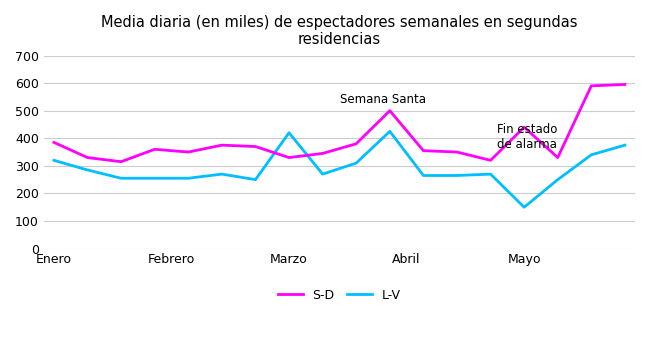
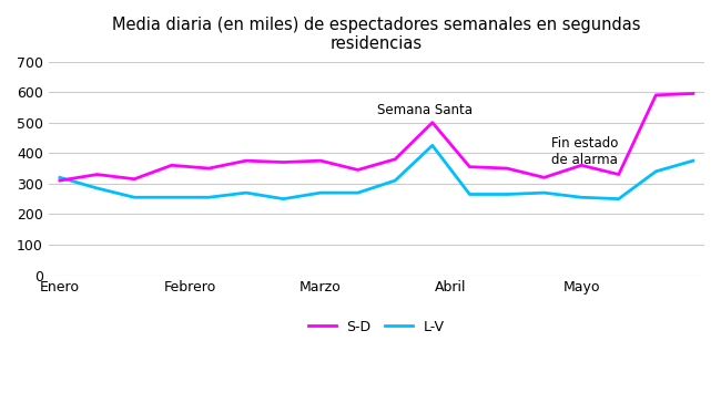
S-D/Enero: 385 -> 310
S-D/Marzo: 330 -> 375
L-V/Marzo: 420 -> 270
S-D/Mayo: 440 -> 360
L-V/Mayo: 150 -> 255
